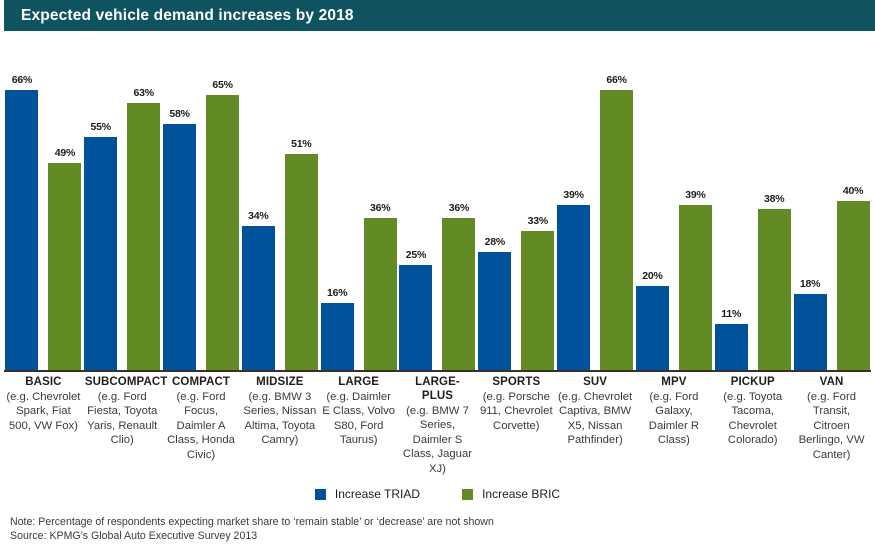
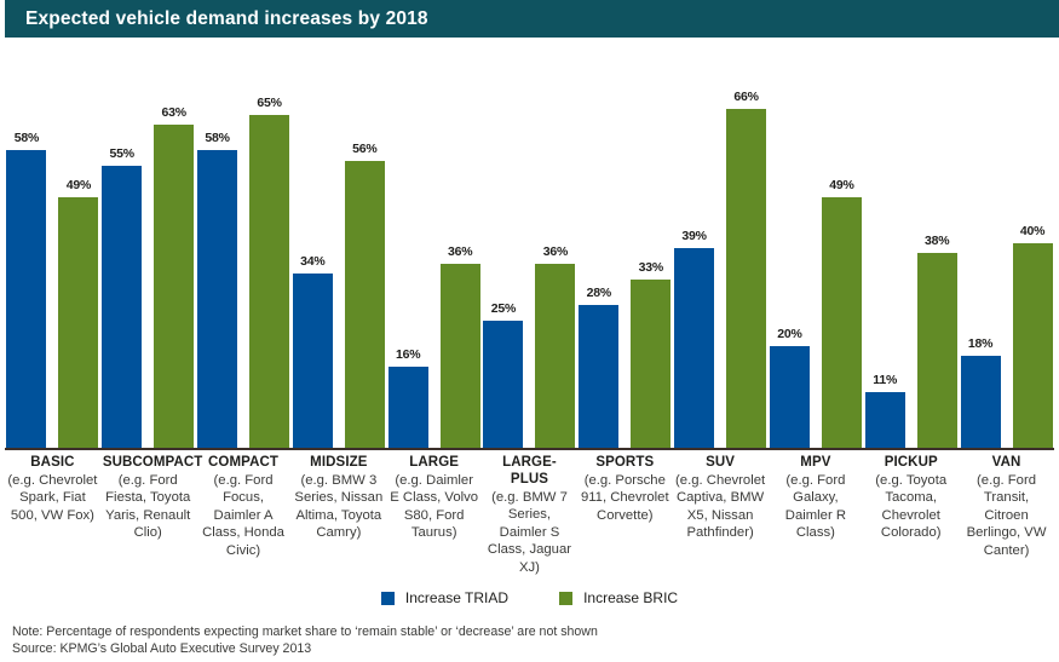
Increase TRIAD/BASIC: 66% -> 58%
Increase BRIC/MIDSIZE: 51% -> 56%
Increase BRIC/MPV: 39% -> 49%
